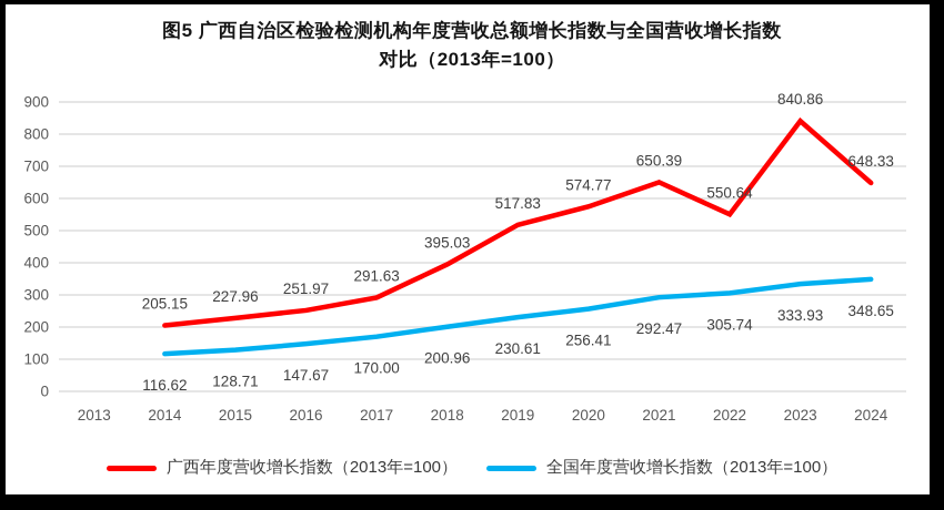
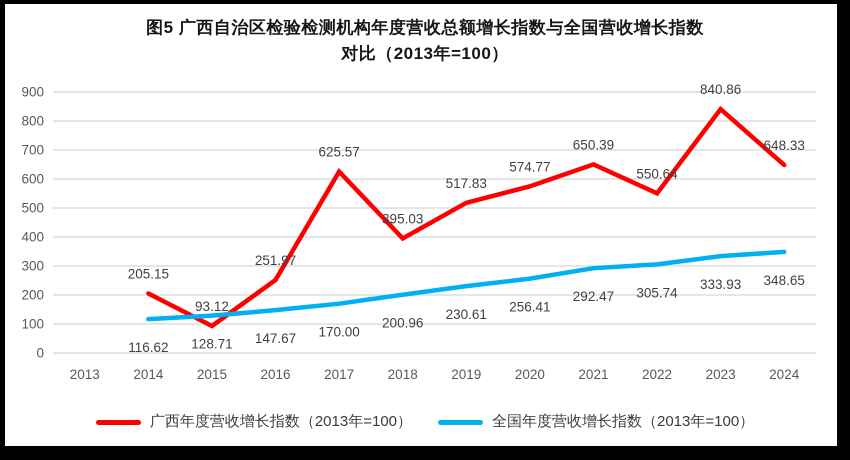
广西年度营收增长指数（2013年=100）/2015: 227.96 -> 93.12
广西年度营收增长指数（2013年=100）/2017: 291.63 -> 625.57
